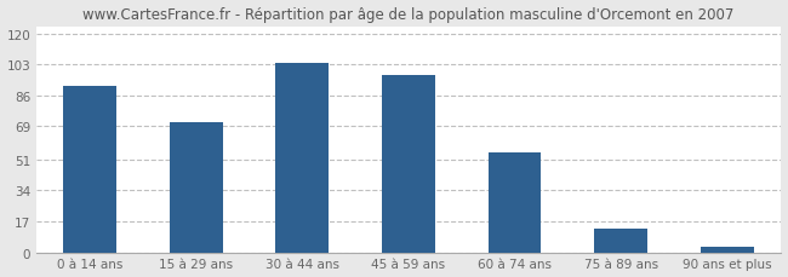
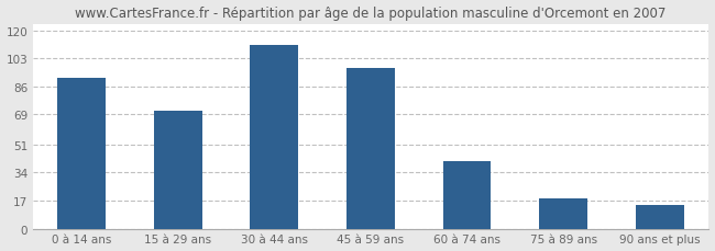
30 à 44 ans: 104 -> 111
60 à 74 ans: 55 -> 41
75 à 89 ans: 13 -> 18
90 ans et plus: 3 -> 14
